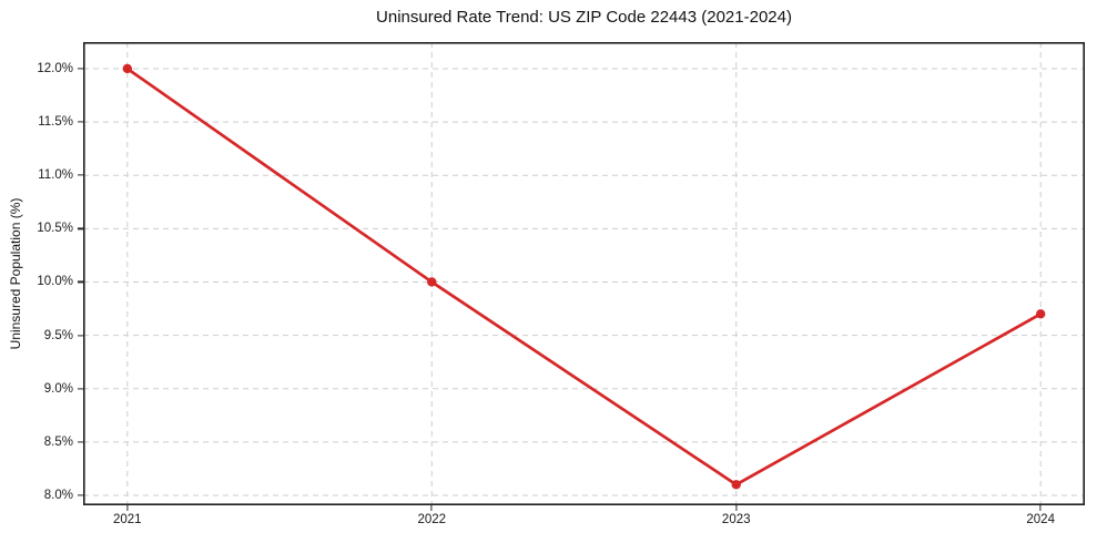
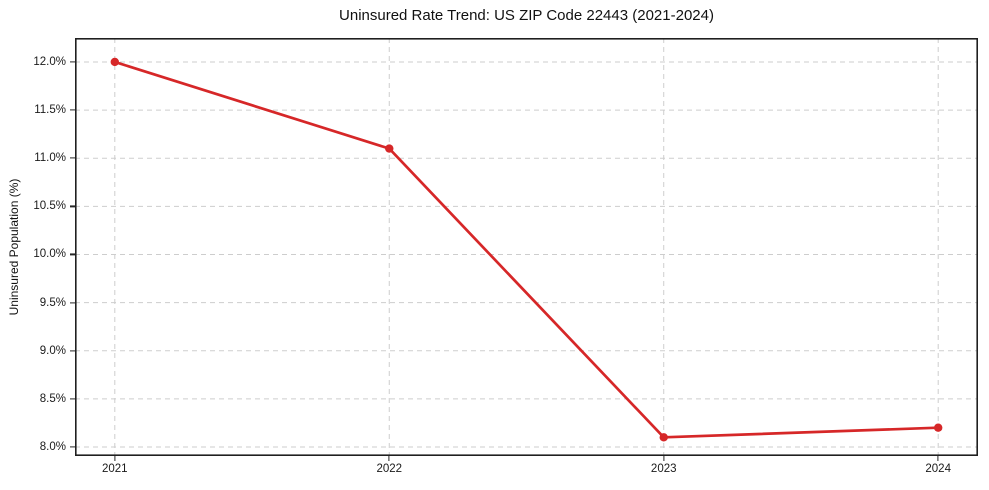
2022: 10.0% -> 11.1%
2024: 9.7% -> 8.2%
